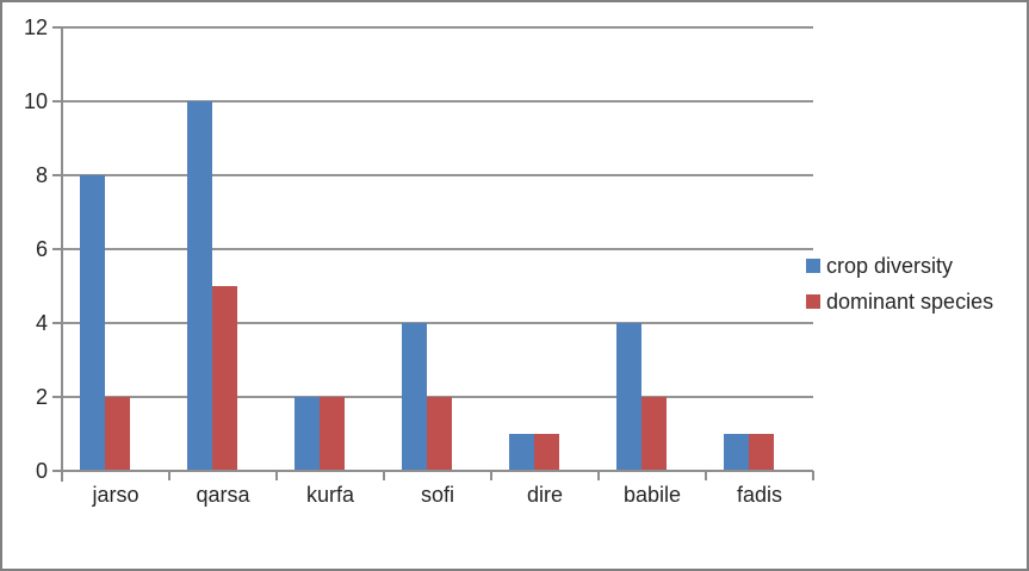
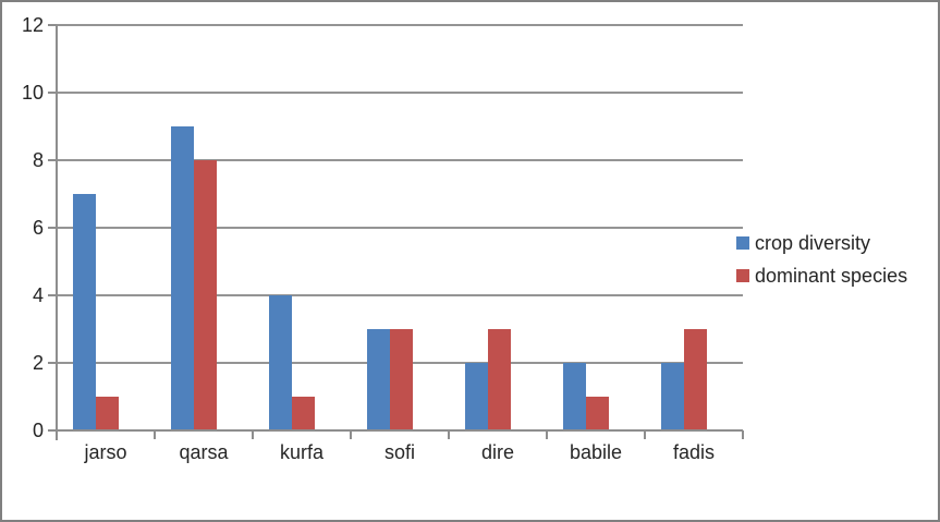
crop diversity/jarso: 8 -> 7
dominant species/jarso: 2 -> 1
crop diversity/qarsa: 10 -> 9
dominant species/qarsa: 5 -> 8
crop diversity/kurfa: 2 -> 4
dominant species/kurfa: 2 -> 1
crop diversity/sofi: 4 -> 3
dominant species/sofi: 2 -> 3
crop diversity/dire: 1 -> 2
dominant species/dire: 1 -> 3
crop diversity/babile: 4 -> 2
dominant species/babile: 2 -> 1
crop diversity/fadis: 1 -> 2
dominant species/fadis: 1 -> 3
